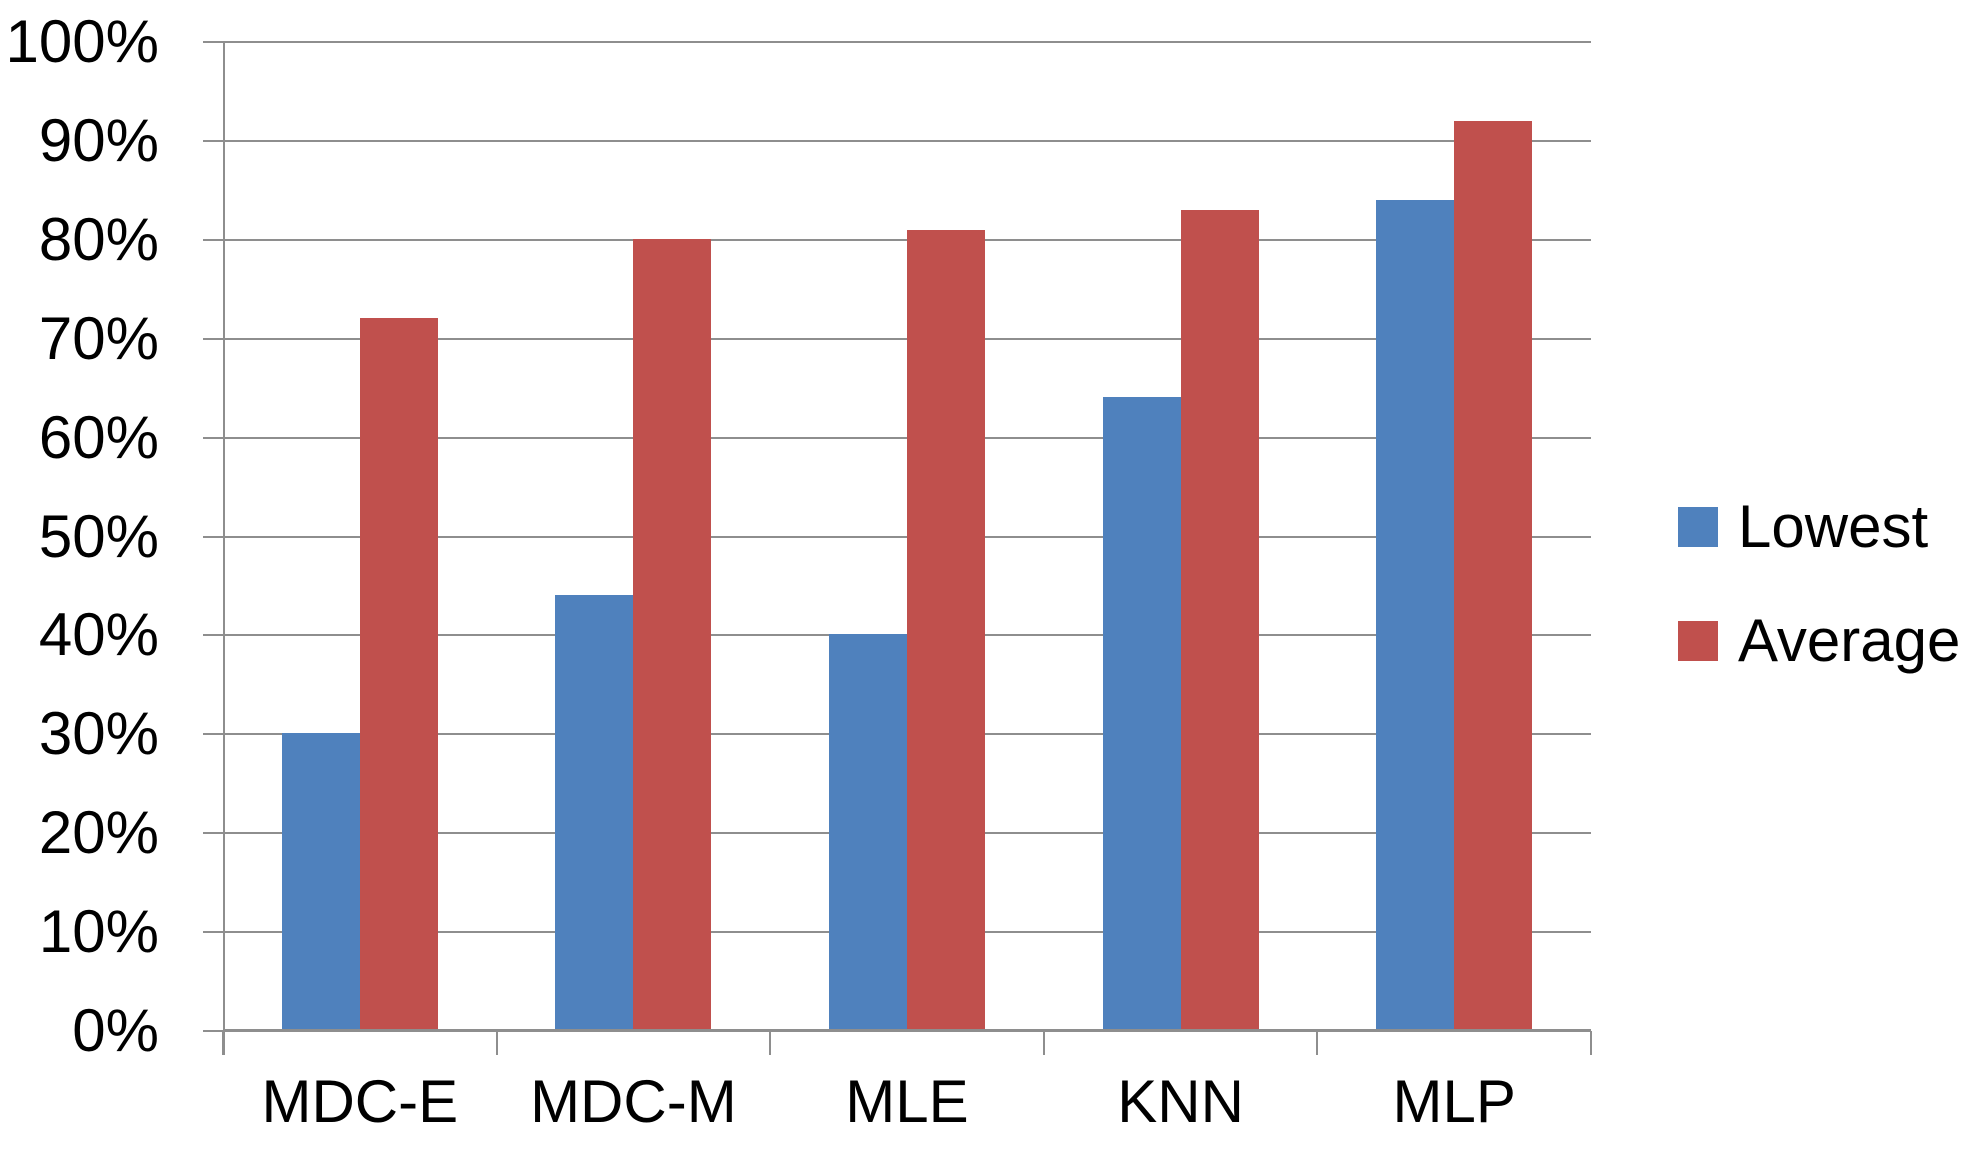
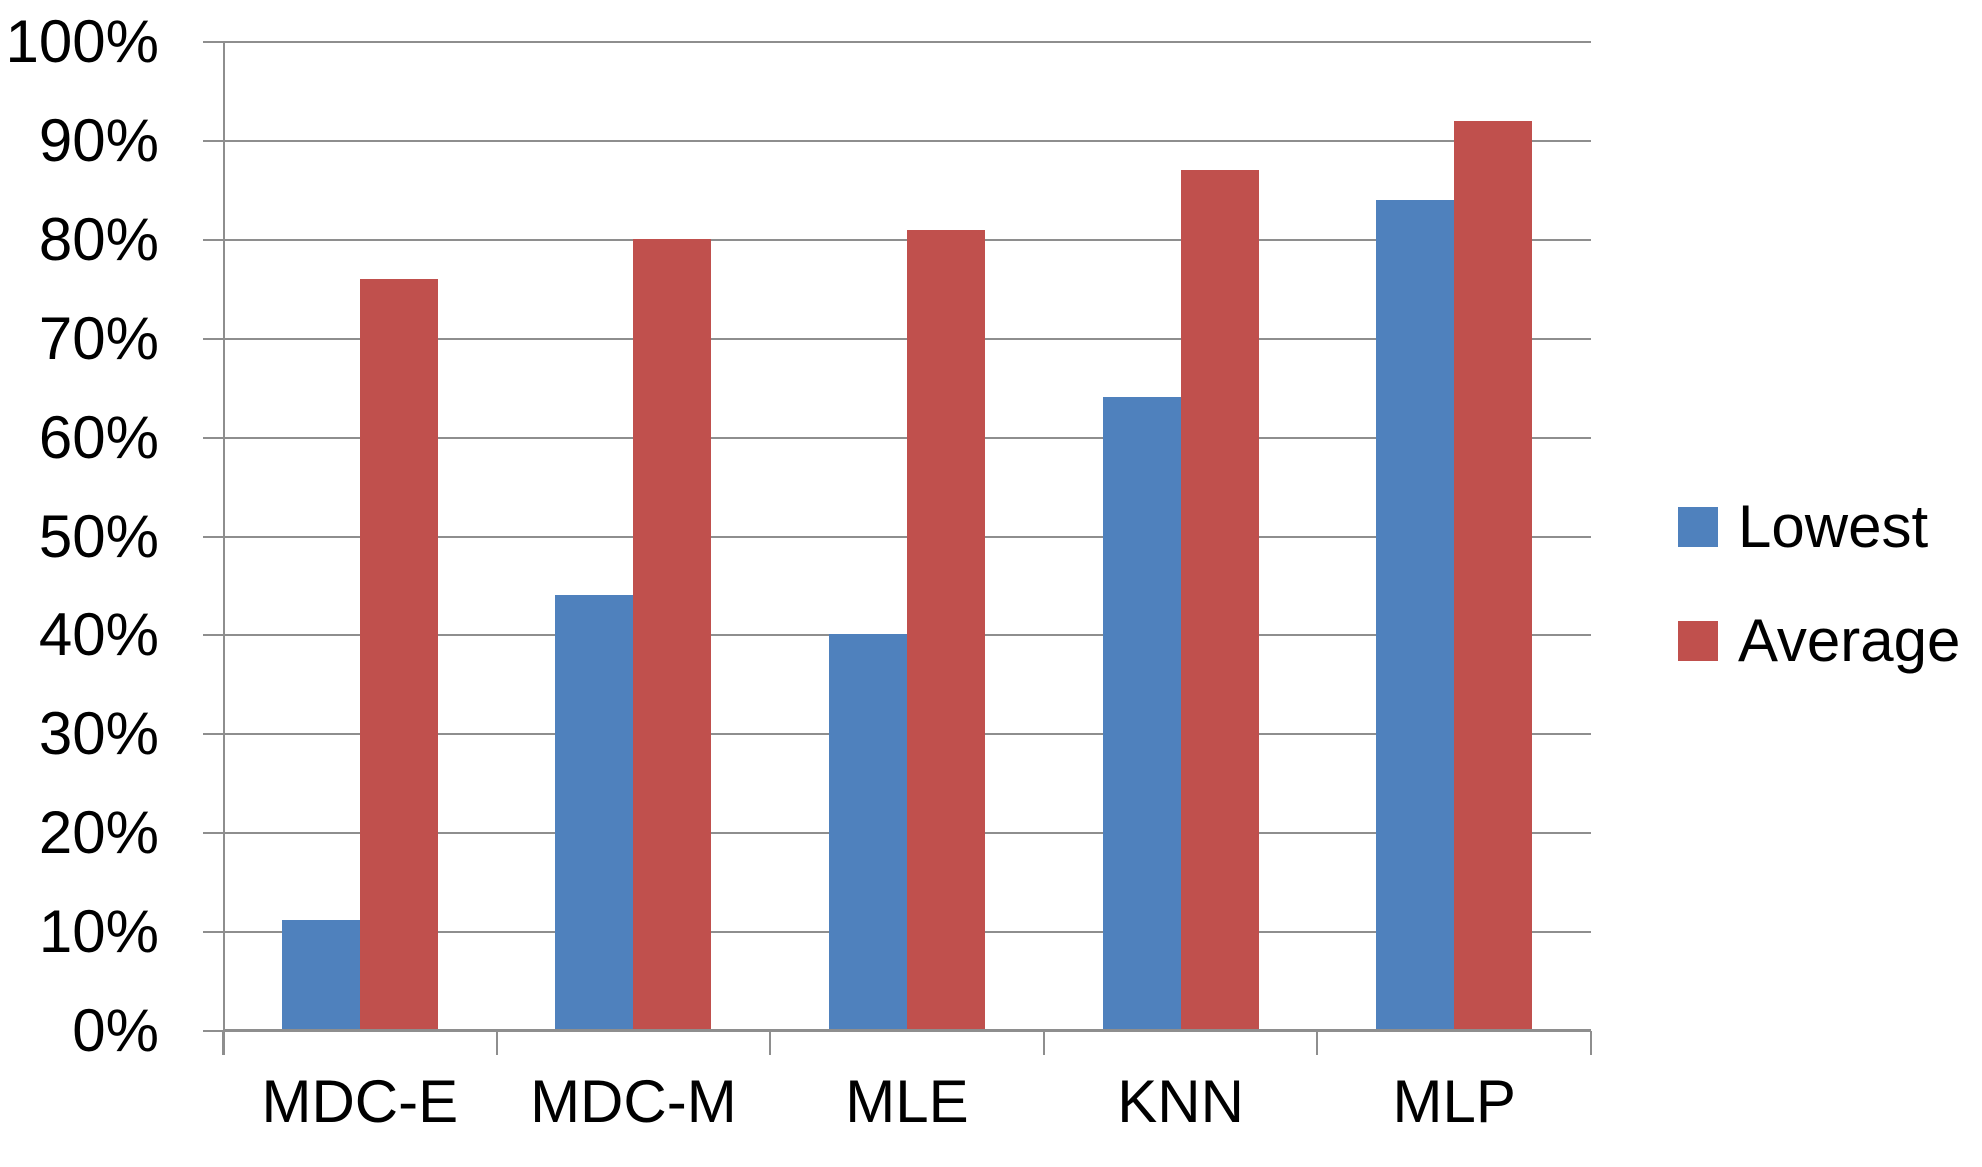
Lowest/MDC-E: 30% -> 11%
Average/MDC-E: 72% -> 76%
Average/KNN: 83% -> 87%
